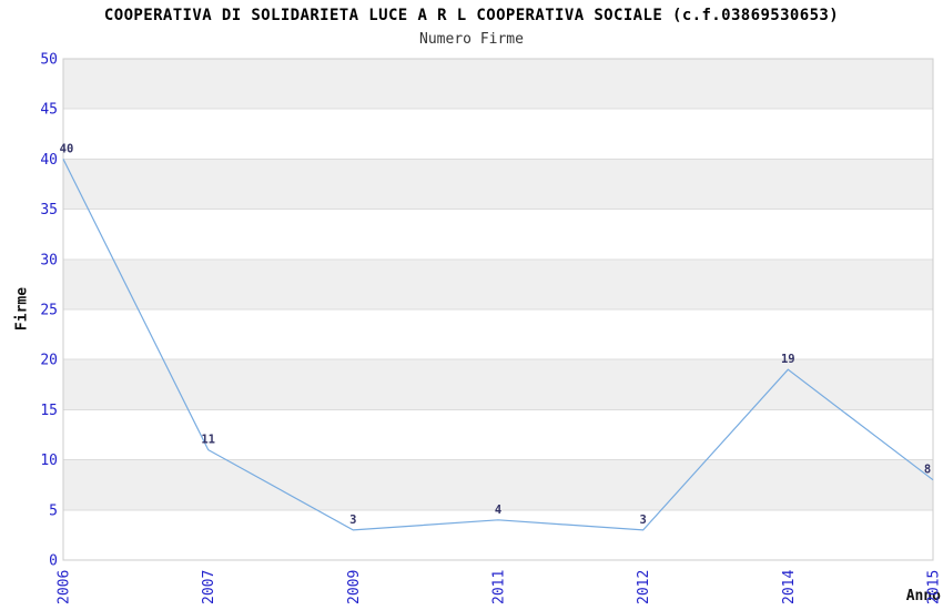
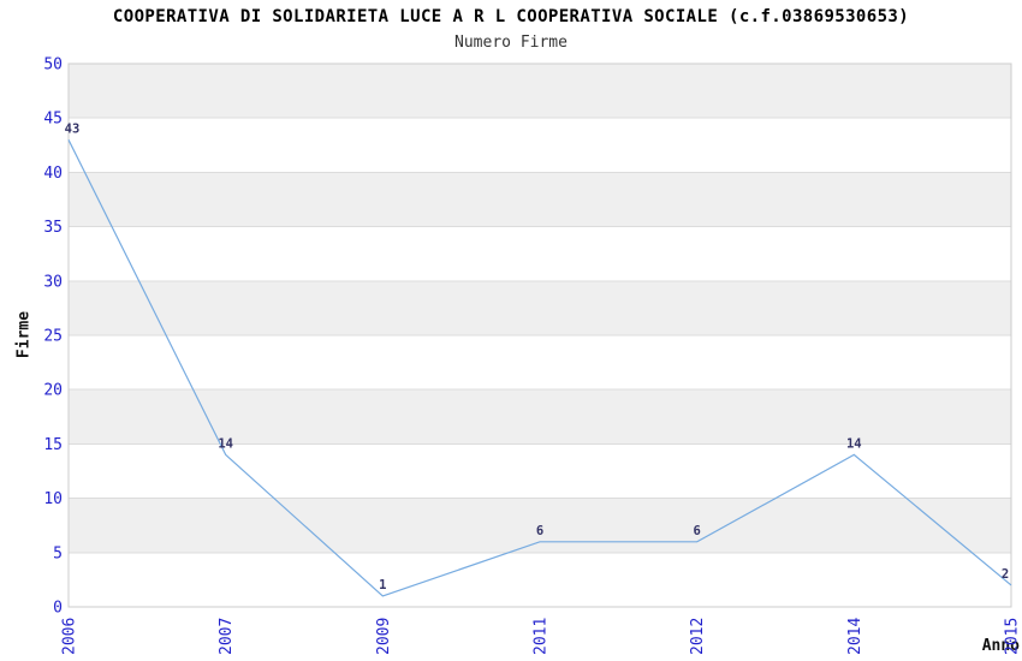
2006: 40 -> 43
2007: 11 -> 14
2009: 3 -> 1
2011: 4 -> 6
2012: 3 -> 6
2014: 19 -> 14
2015: 8 -> 2
